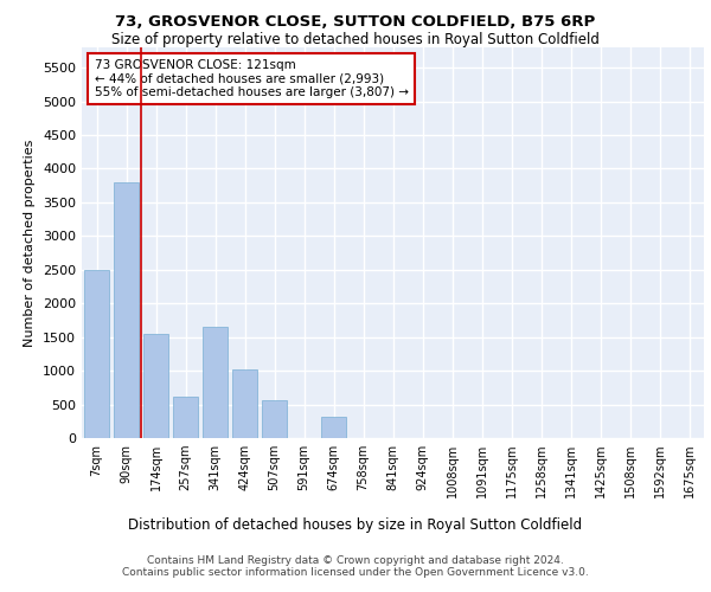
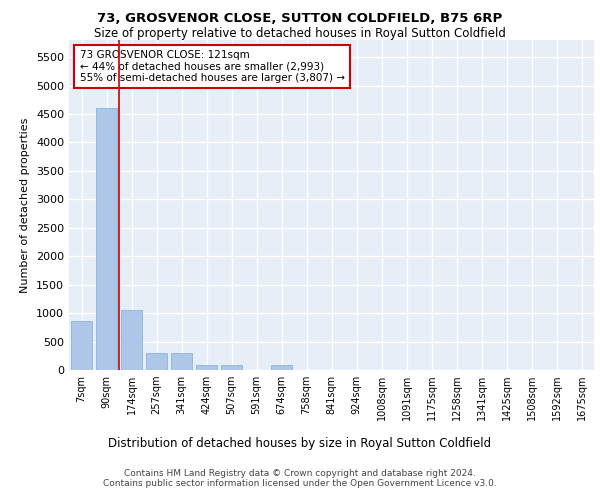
7sqm: 2500 -> 870
90sqm: 3800 -> 4600
174sqm: 1540 -> 1050
257sqm: 620 -> 300
341sqm: 1660 -> 300
424sqm: 1020 -> 80
507sqm: 560 -> 80
674sqm: 320 -> 80
